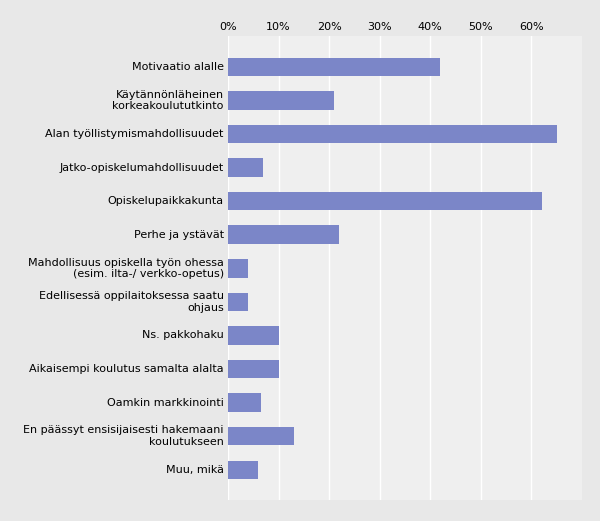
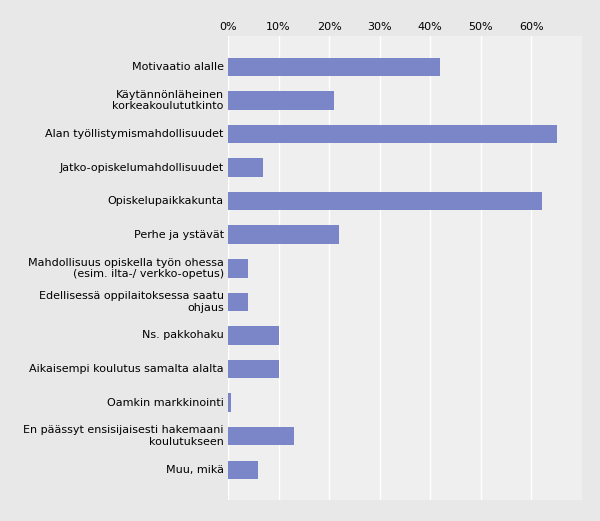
Oamkin markkinointi: 6.6% -> 0.5%
